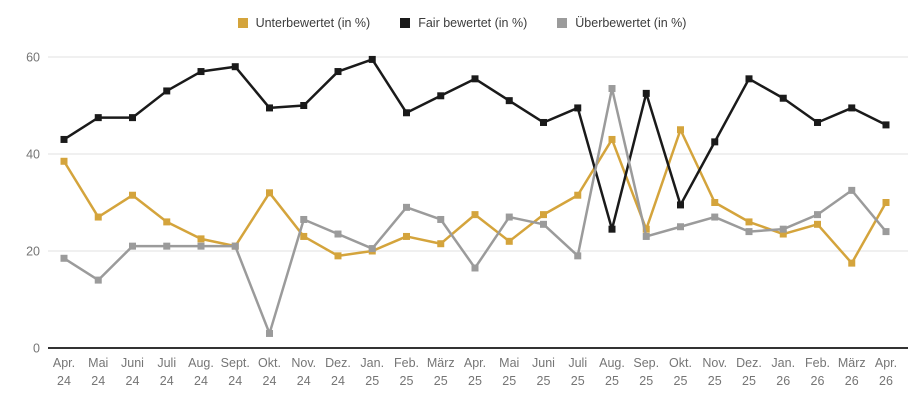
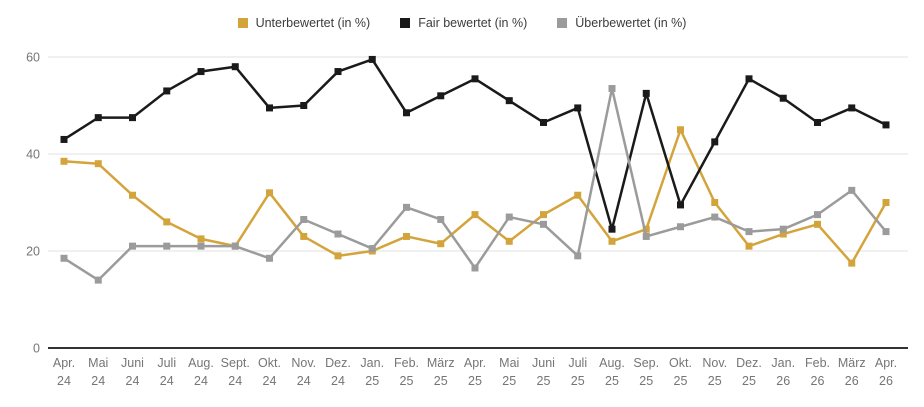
Unterbewertet (in %)/Mai 24: 27 -> 38
Überbewertet (in %)/Okt. 24: 3 -> 18
Unterbewertet (in %)/Aug. 25: 43 -> 22
Unterbewertet (in %)/Dez. 25: 26 -> 21
